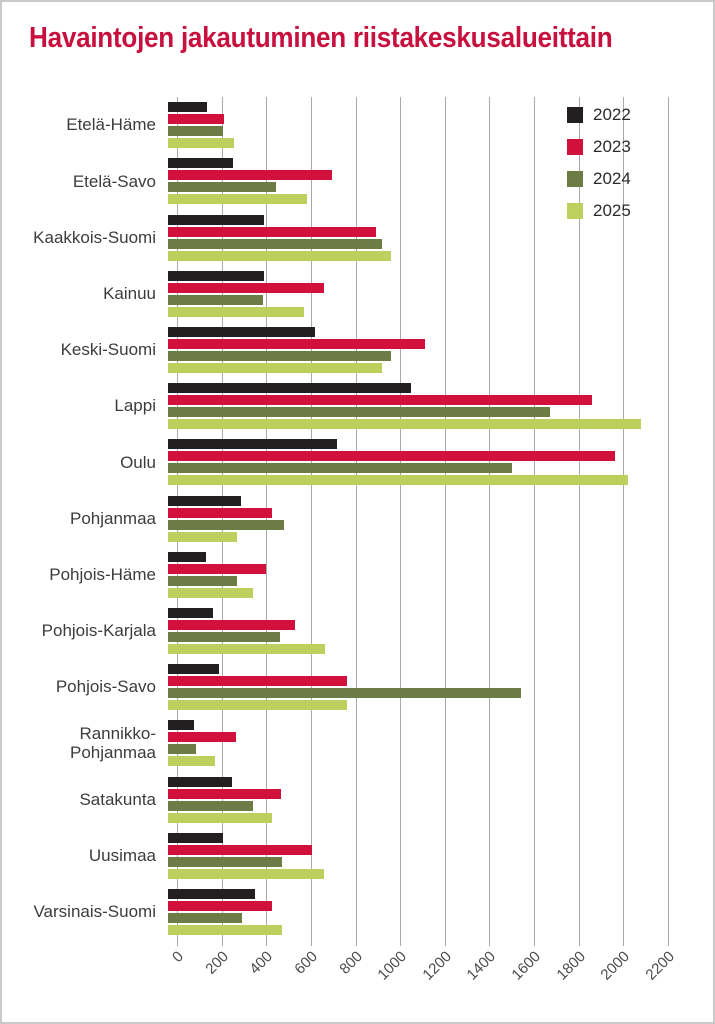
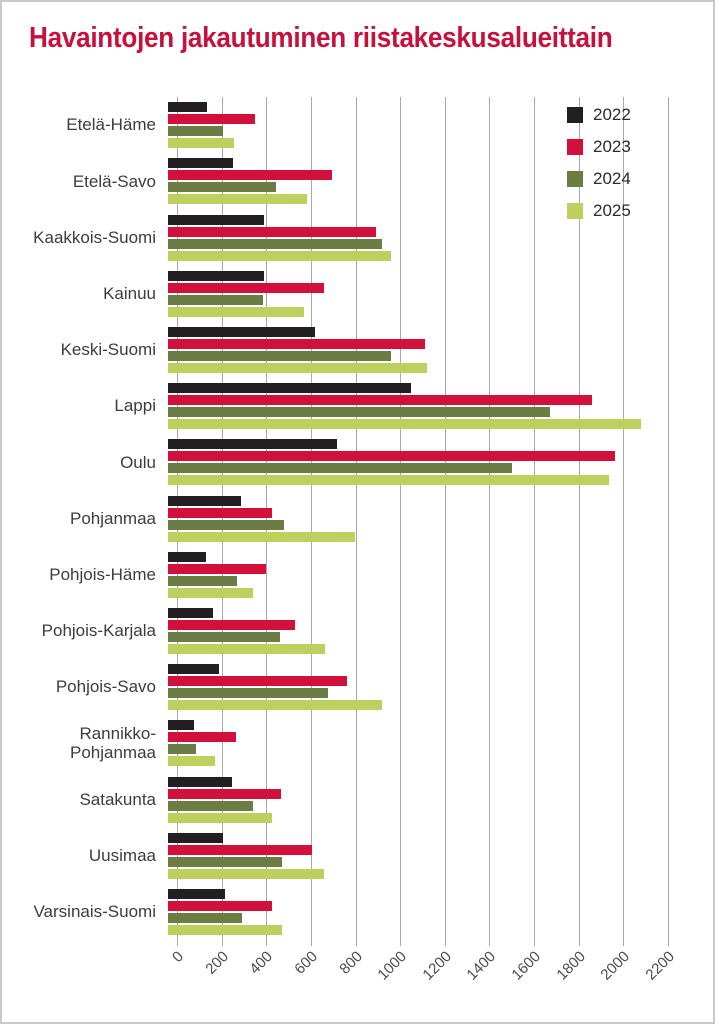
2023/Etelä-Häme: 250 -> 390
2025/Keski-Suomi: 960 -> 1160
2025/Oulu: 2060 -> 1980
2025/Pohjanmaa: 310 -> 840
2024/Pohjois-Savo: 1580 -> 720
2025/Pohjois-Savo: 800 -> 960
2022/Varsinais-Suomi: 390 -> 260
